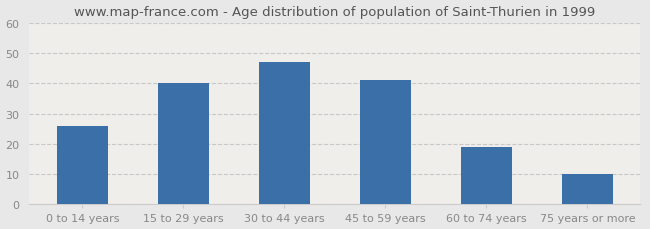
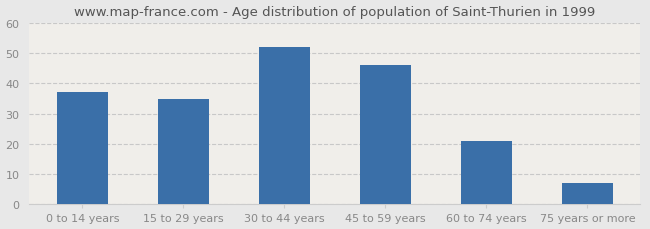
0 to 14 years: 26 -> 37
15 to 29 years: 40 -> 35
30 to 44 years: 47 -> 52
45 to 59 years: 41 -> 46
60 to 74 years: 19 -> 21
75 years or more: 10 -> 7
